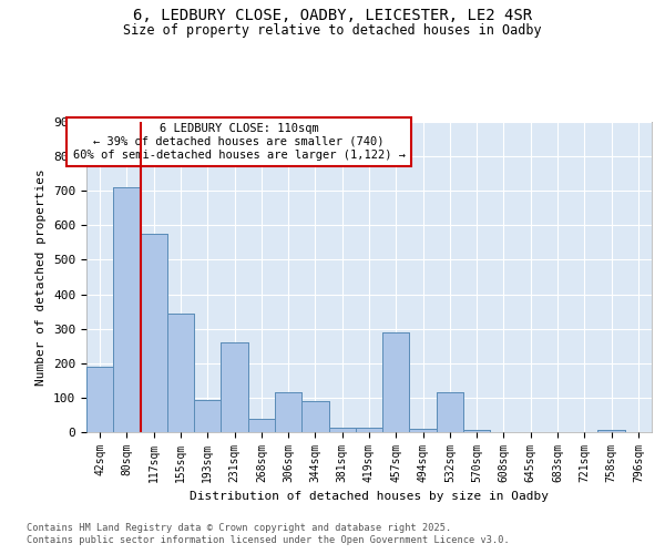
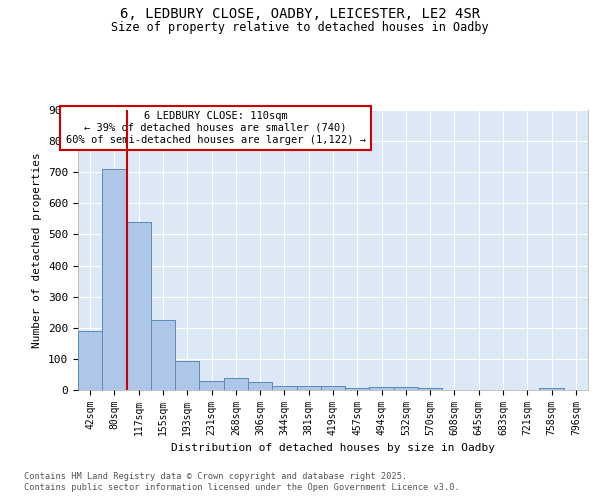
117sqm: 575 -> 540
155sqm: 345 -> 225
231sqm: 260 -> 28
306sqm: 115 -> 25
344sqm: 90 -> 13
457sqm: 290 -> 7
532sqm: 115 -> 9
